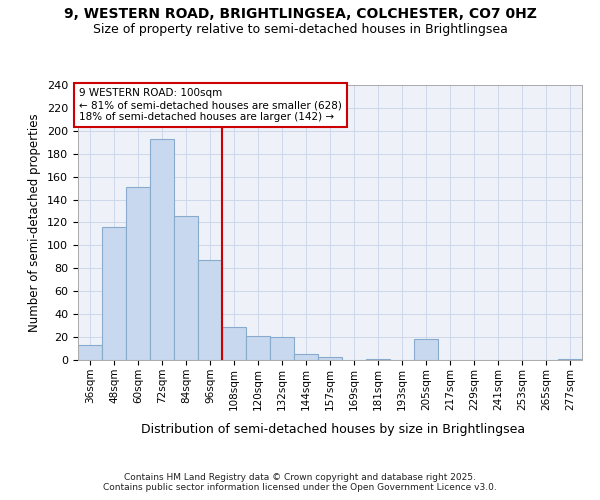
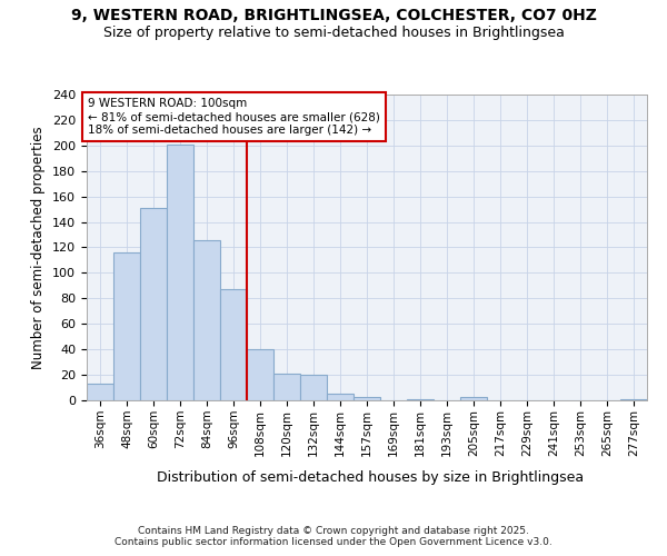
72sqm: 193 -> 201
108sqm: 29 -> 40
205sqm: 18 -> 3
